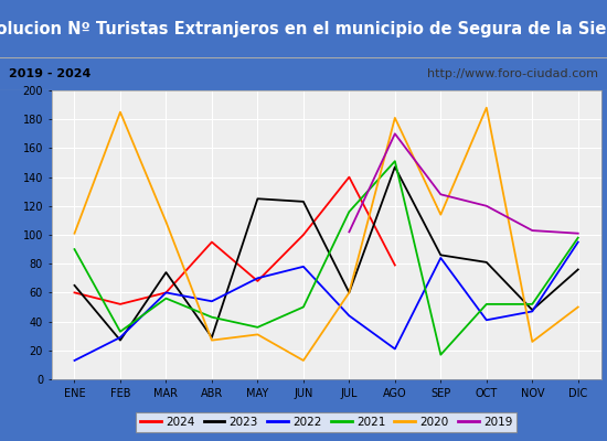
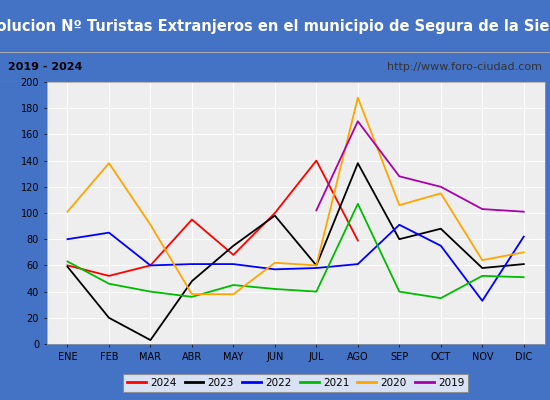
2023/ENE: 65 -> 59
2022/ENE: 13 -> 80
2021/ENE: 90 -> 63
2023/FEB: 27 -> 20
2022/FEB: 29 -> 85
2021/FEB: 33 -> 46
2020/FEB: 185 -> 138
2023/MAR: 74 -> 3
2021/MAR: 56 -> 40
2020/MAR: 109 -> 91
2023/ABR: 29 -> 48
2022/ABR: 54 -> 61
2021/ABR: 43 -> 36
2020/ABR: 27 -> 38
2023/MAY: 125 -> 75
2022/MAY: 70 -> 61
2021/MAY: 36 -> 45
2020/MAY: 31 -> 38
2023/JUN: 123 -> 98
2022/JUN: 78 -> 57
2021/JUN: 50 -> 42
2020/JUN: 13 -> 62
2022/JUL: 44 -> 58
2021/JUL: 116 -> 40
2023/AGO: 147 -> 138
2022/AGO: 21 -> 61
2021/AGO: 151 -> 107
2020/AGO: 181 -> 188
2023/SEP: 86 -> 80
2022/SEP: 84 -> 91
2021/SEP: 17 -> 40
2020/SEP: 114 -> 106
2023/OCT: 81 -> 88
2022/OCT: 41 -> 75
2021/OCT: 52 -> 35
2020/OCT: 188 -> 115
2023/NOV: 48 -> 58
2022/NOV: 47 -> 33
2020/NOV: 26 -> 64
2023/DIC: 76 -> 61
2022/DIC: 95 -> 82
2021/DIC: 98 -> 51
2020/DIC: 50 -> 70
